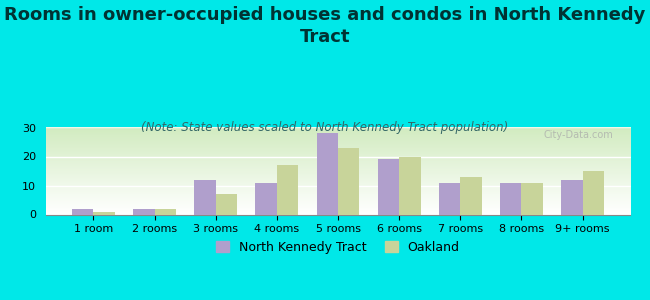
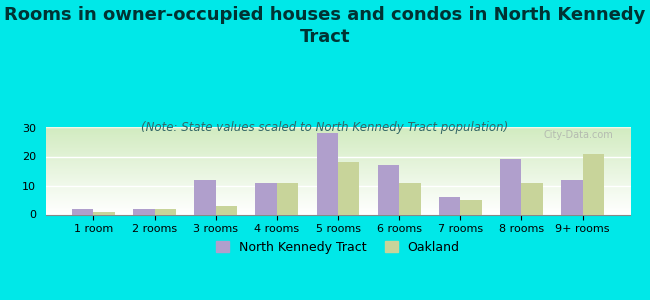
Oakland/3 rooms: 7 -> 3
Oakland/4 rooms: 17 -> 11
Oakland/5 rooms: 23 -> 18
North Kennedy Tract/6 rooms: 19 -> 17
Oakland/6 rooms: 20 -> 11
North Kennedy Tract/7 rooms: 11 -> 6
Oakland/7 rooms: 13 -> 5
North Kennedy Tract/8 rooms: 11 -> 19
Oakland/9+ rooms: 15 -> 21
